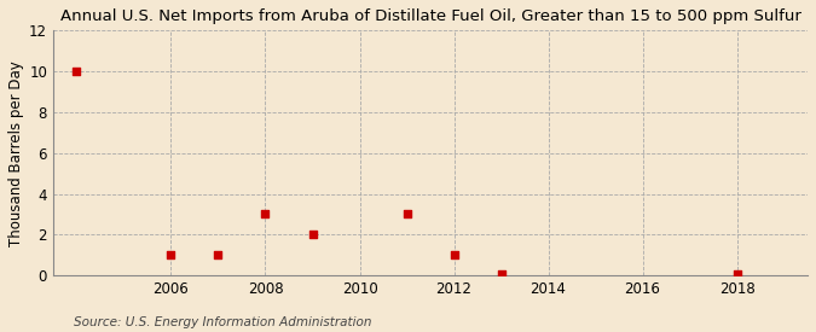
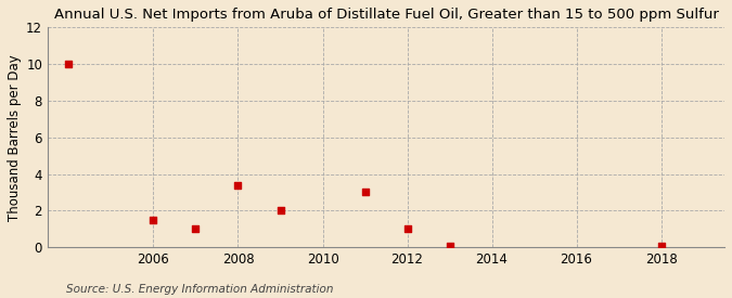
2006: 1.0 -> 1.5
2008: 3.0 -> 3.4
